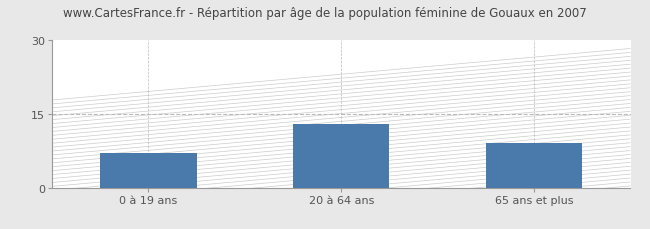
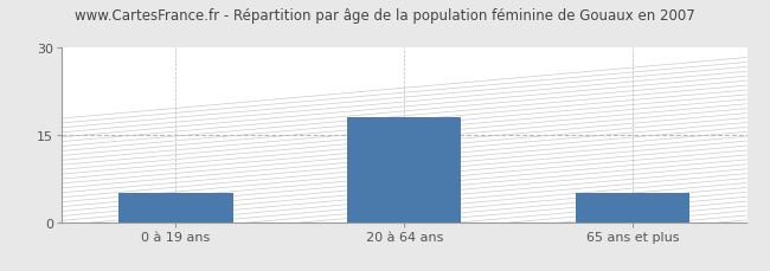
0 à 19 ans: 7 -> 5
20 à 64 ans: 13 -> 18
65 ans et plus: 9 -> 5
